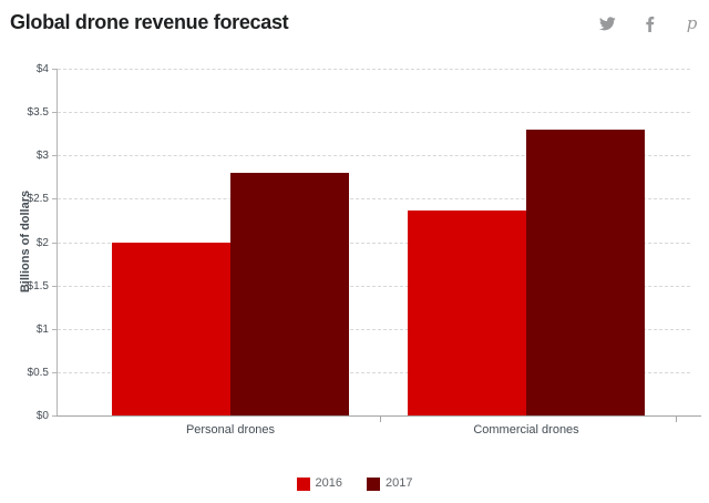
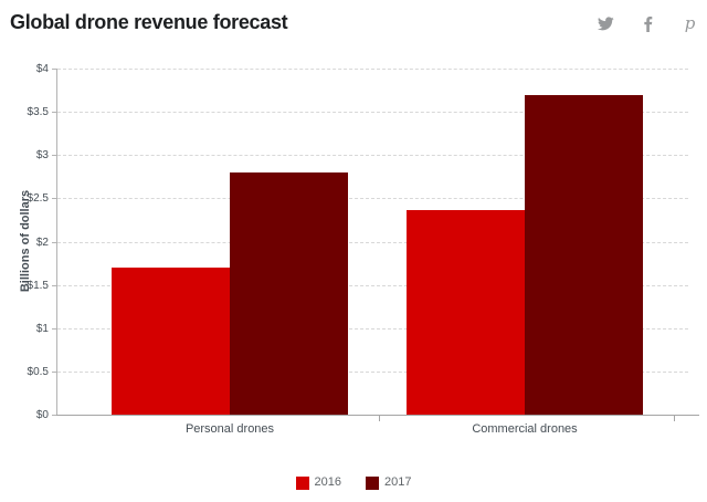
2016/Personal drones: $2.0 -> $1.7
2017/Commercial drones: $3.3 -> $3.7
